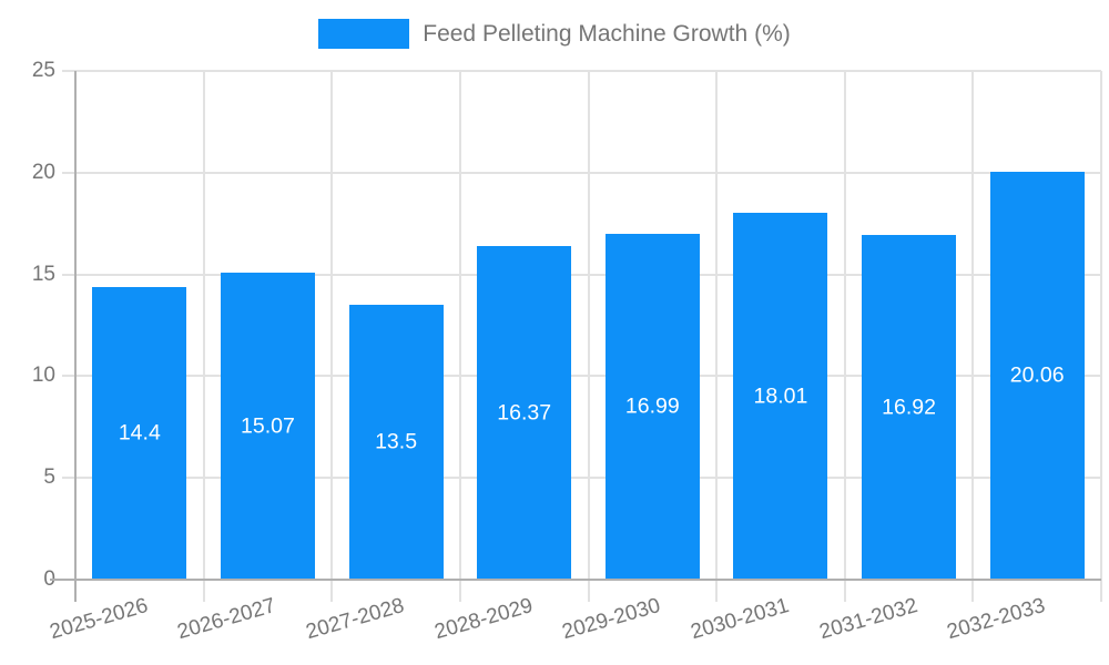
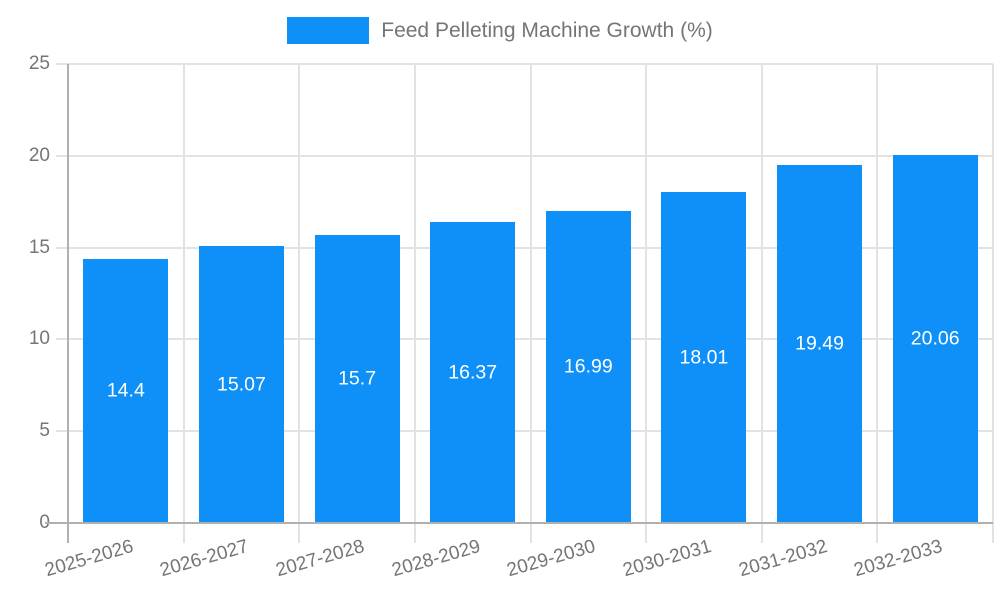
2027-2028: 13.5 -> 15.7
2031-2032: 16.92 -> 19.49
